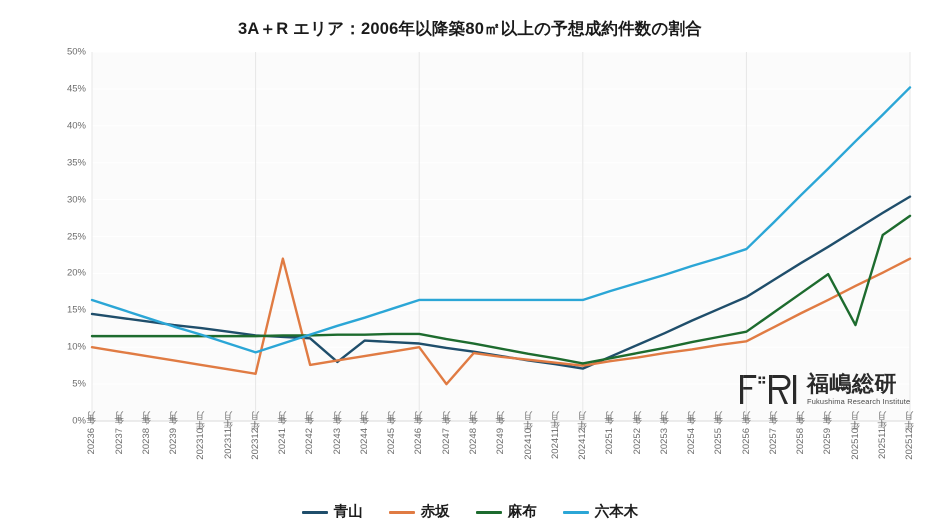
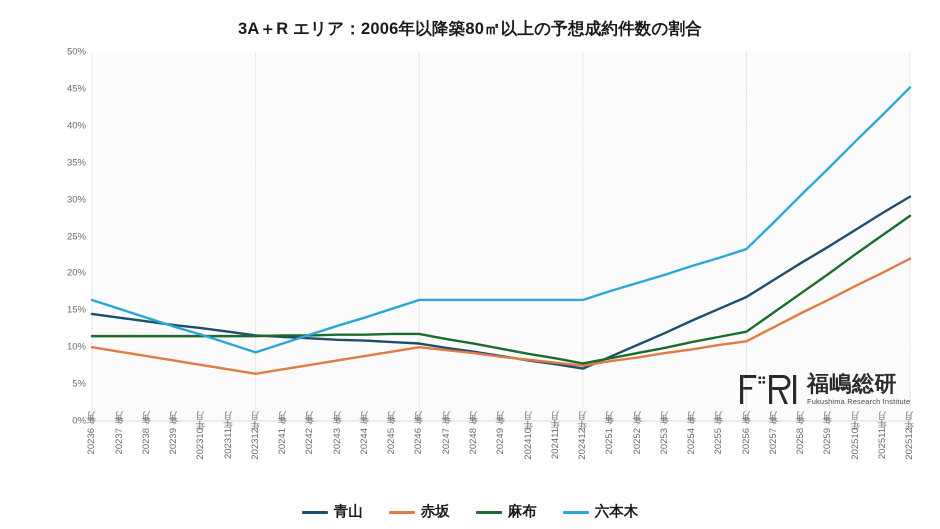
赤坂/2024年1月: 22% -> 7%
青山/2024年3月: 8% -> 11%
赤坂/2024年7月: 5% -> 10%
麻布/2025年10月: 13% -> 23%
